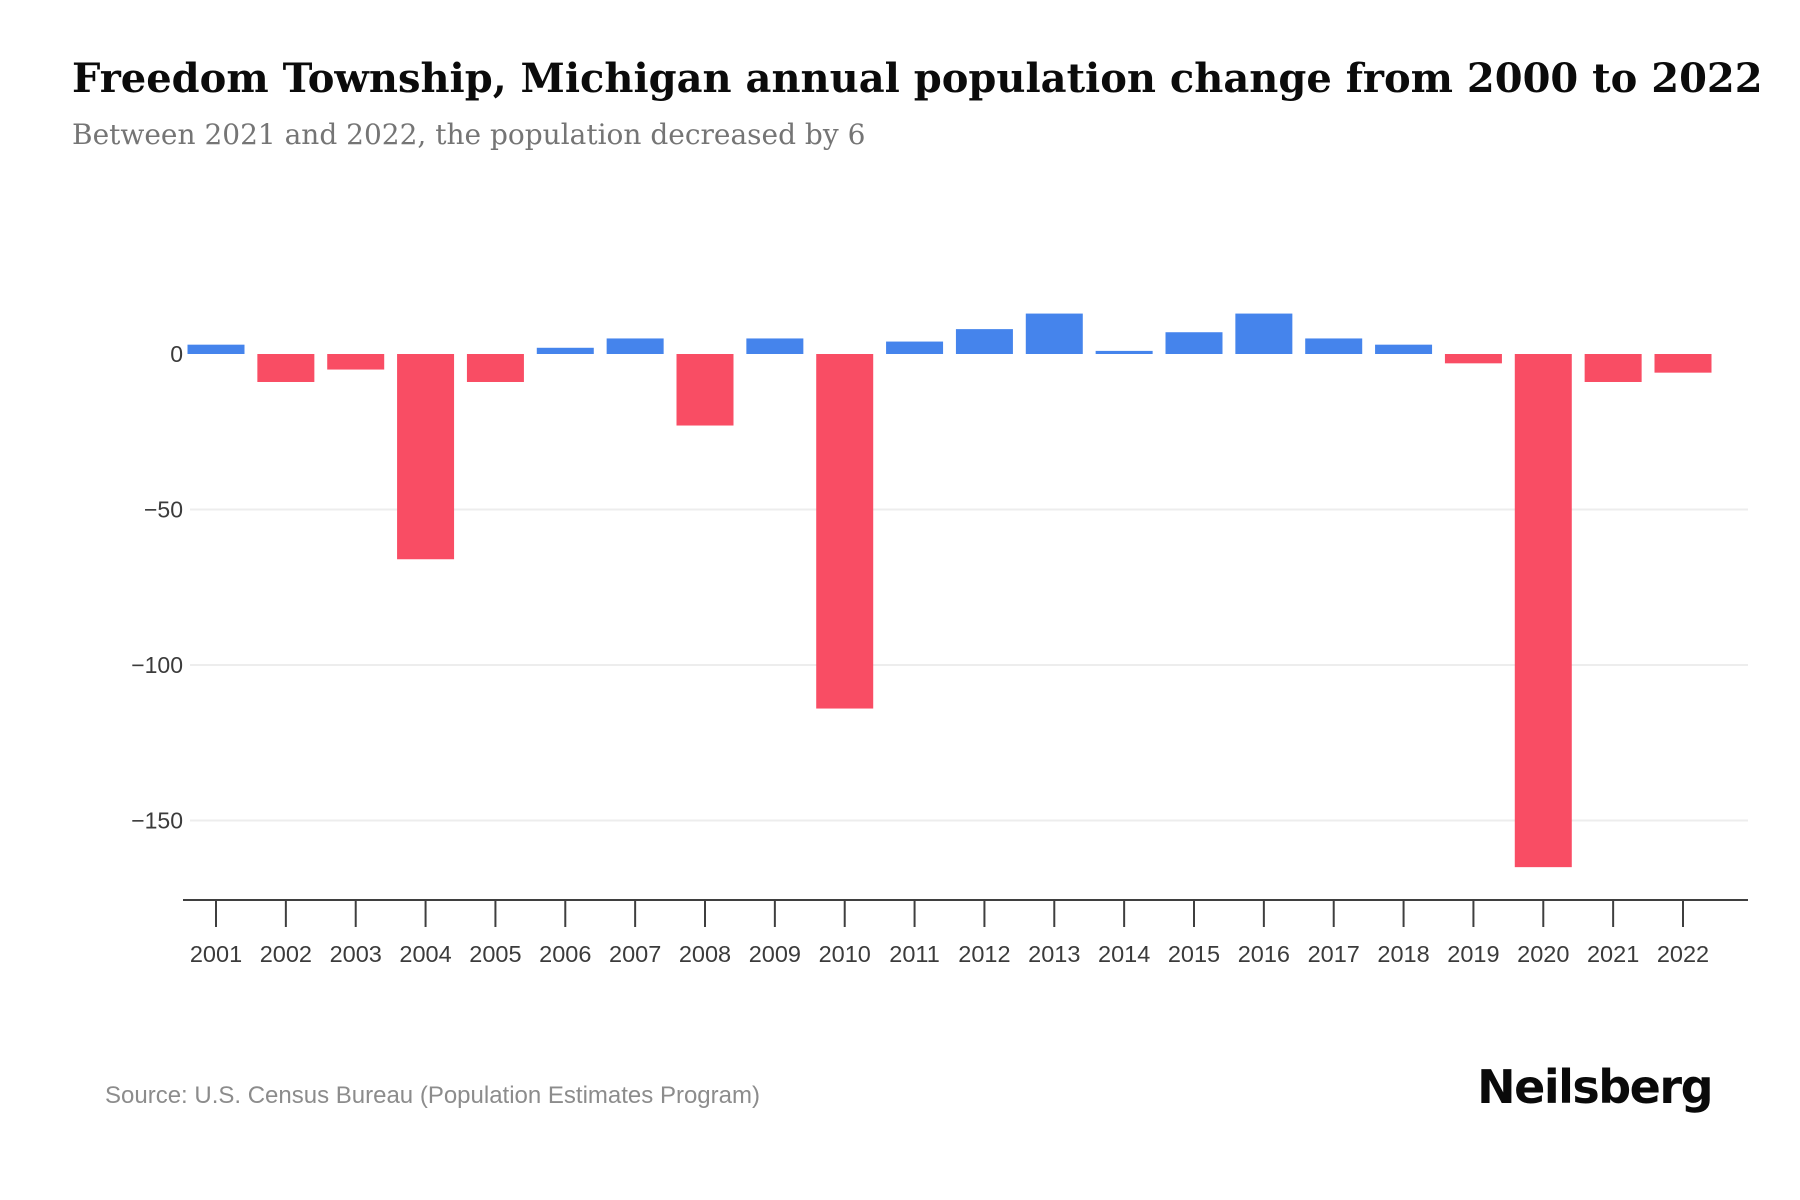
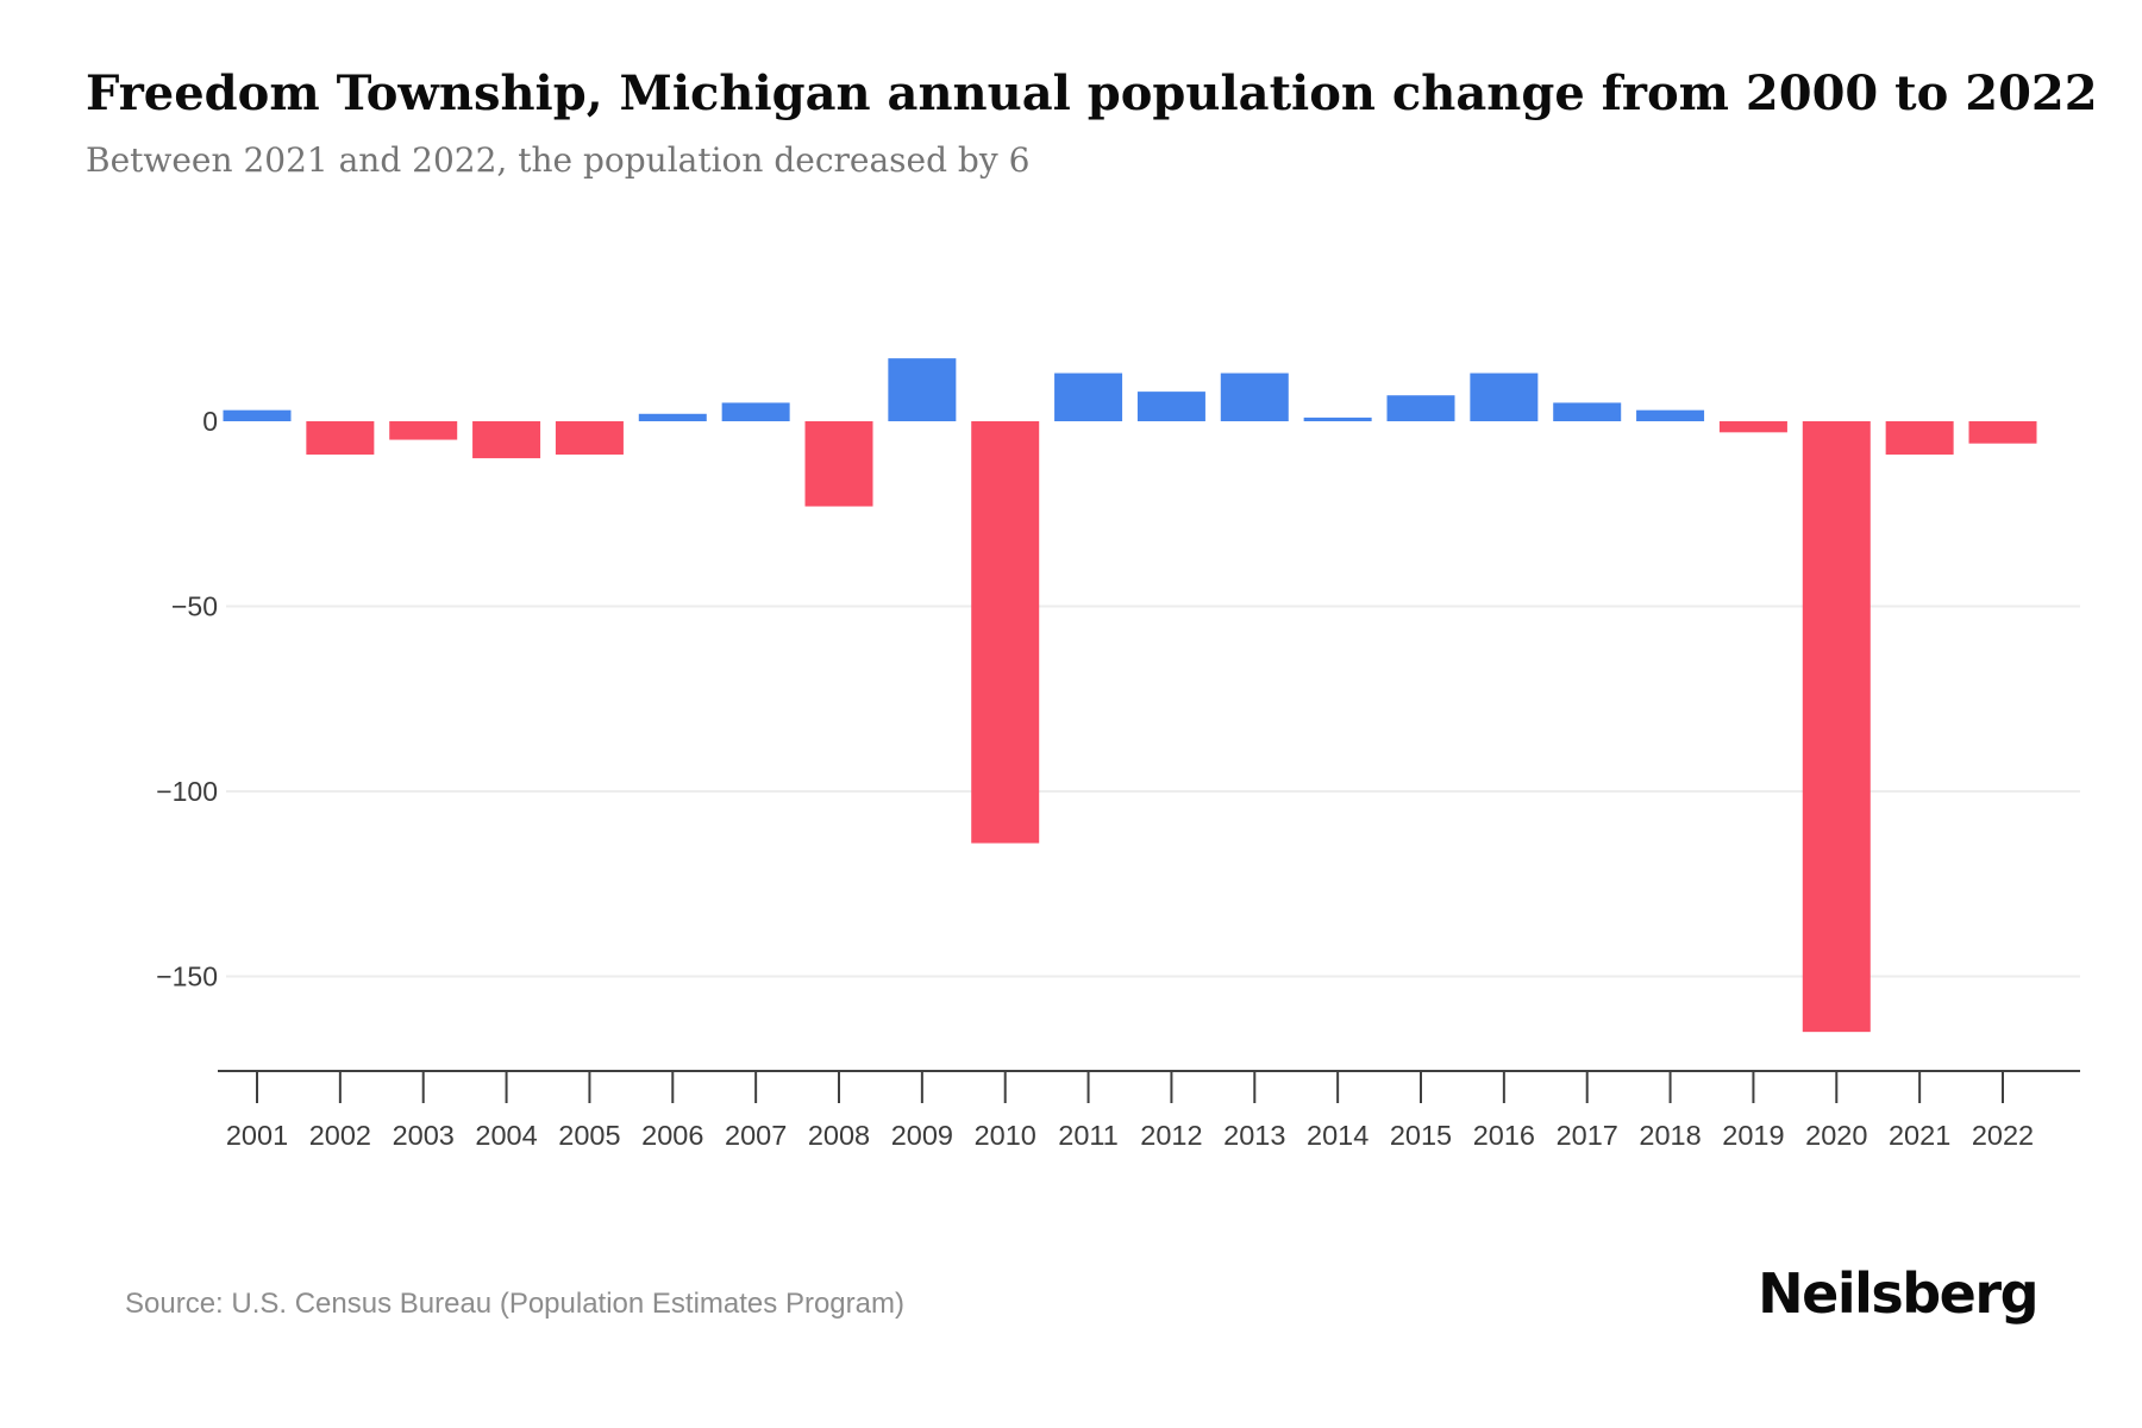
2004: -66 -> -10
2009: 5 -> 17
2011: 4 -> 13
